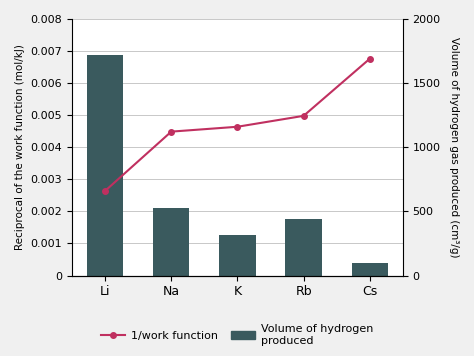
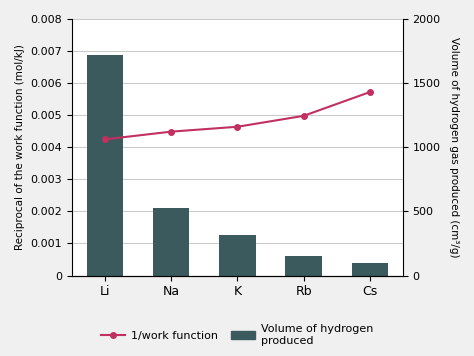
1/work function/Li: 660 -> 1060
Volume of hydrogen produced/Rb: 0.00175 -> 0.00062
1/work function/Cs: 1690 -> 1430
